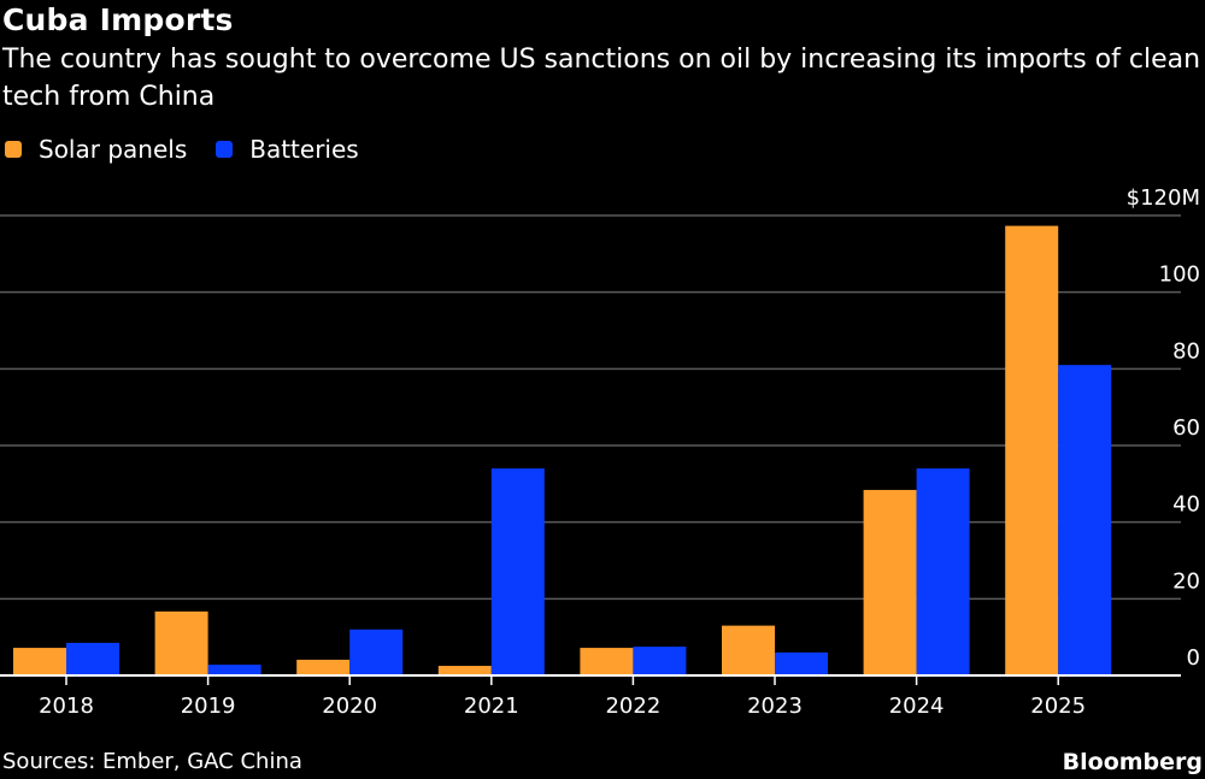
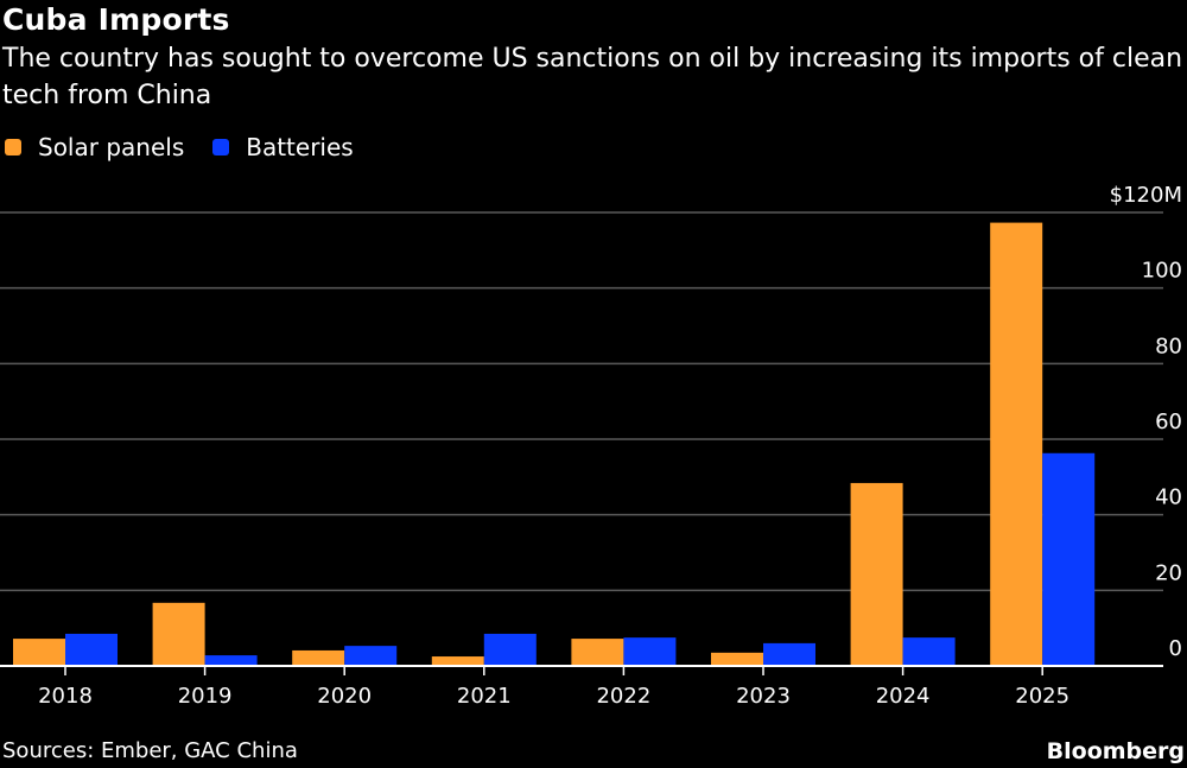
Batteries/2020: $12M -> $5M
Batteries/2021: $54M -> $8M
Solar panels/2023: $13M -> $4M
Batteries/2024: $54M -> $8M
Batteries/2025: $81M -> $56M
